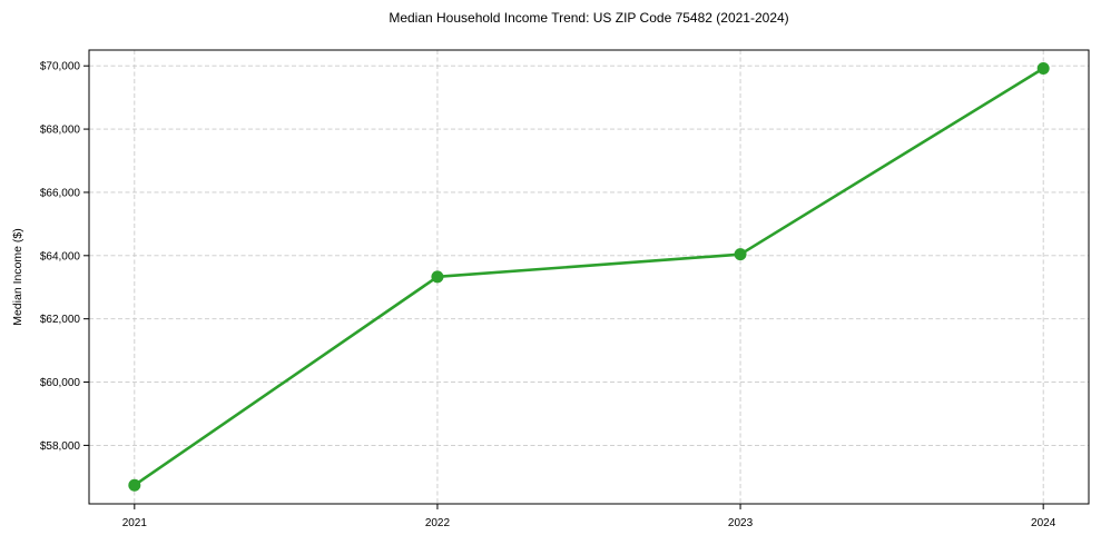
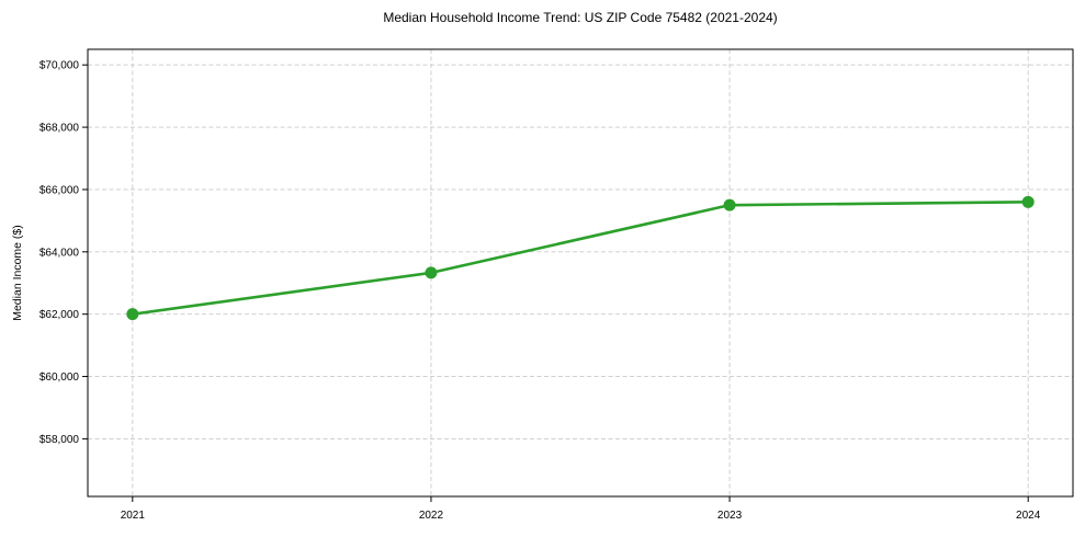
2021: $56700 -> $62000
2023: $64000 -> $65500
2024: $69900 -> $65600
